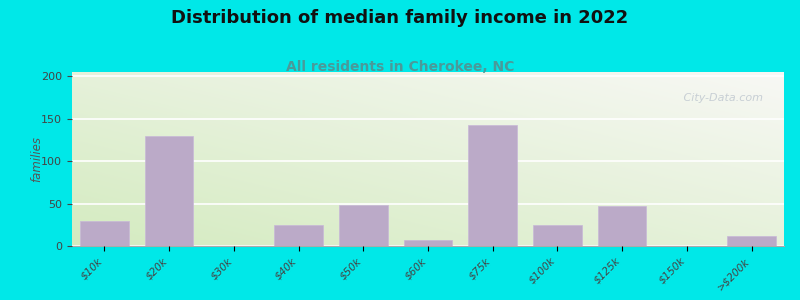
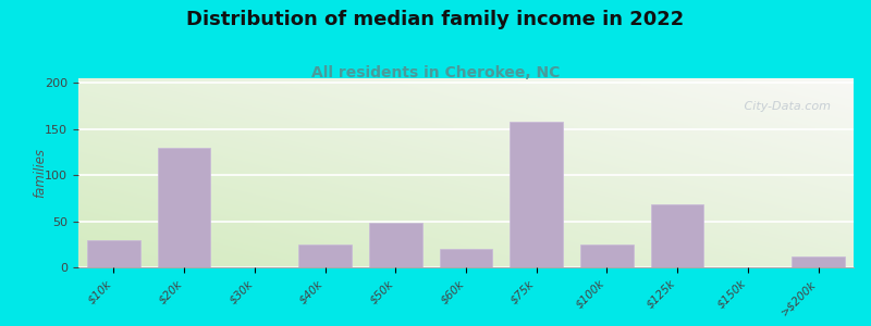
$60k: 7 -> 20
$75k: 142 -> 158
$125k: 47 -> 68
